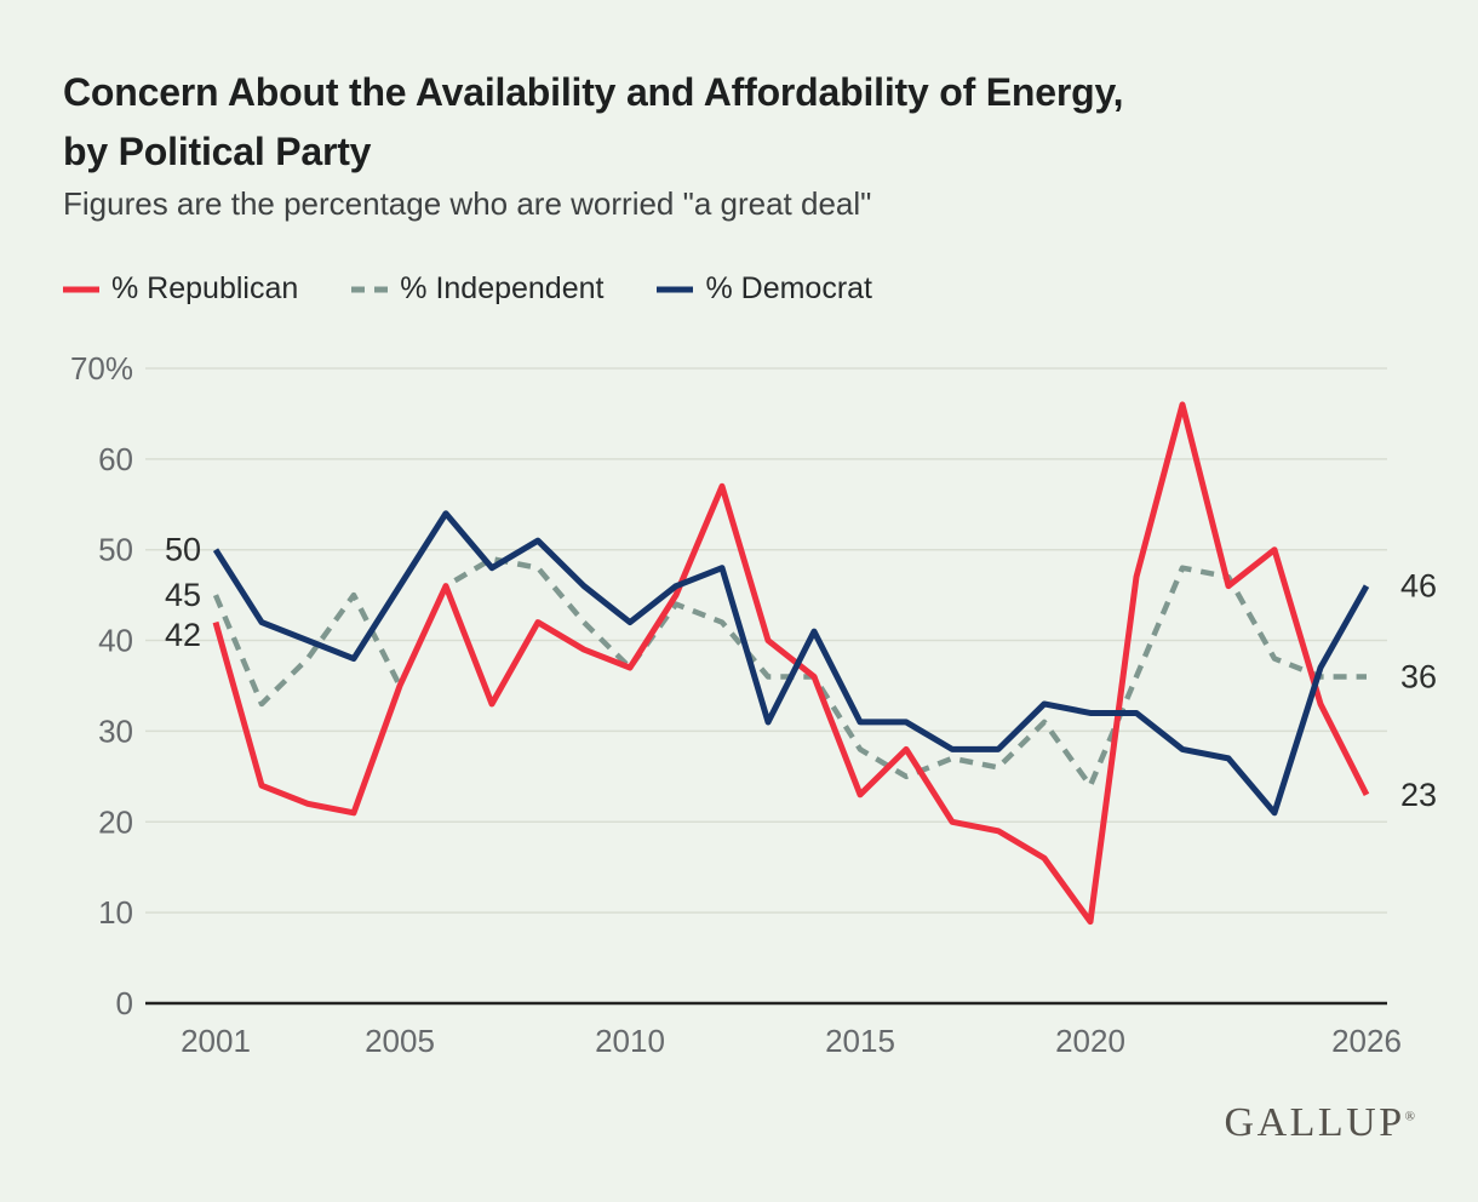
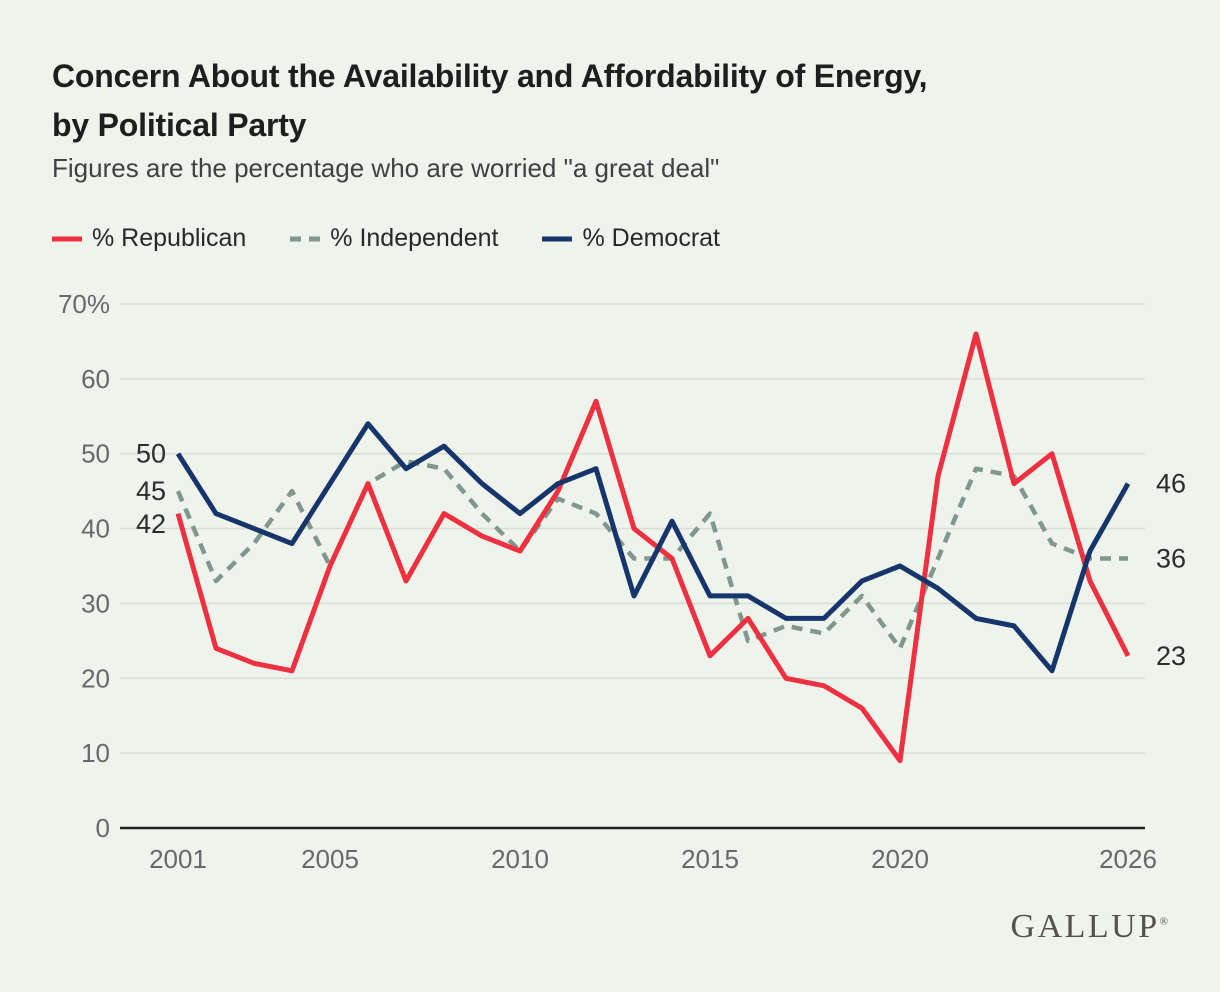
% Independent/2015: 28% -> 42%
% Democrat/2020: 32% -> 35%
